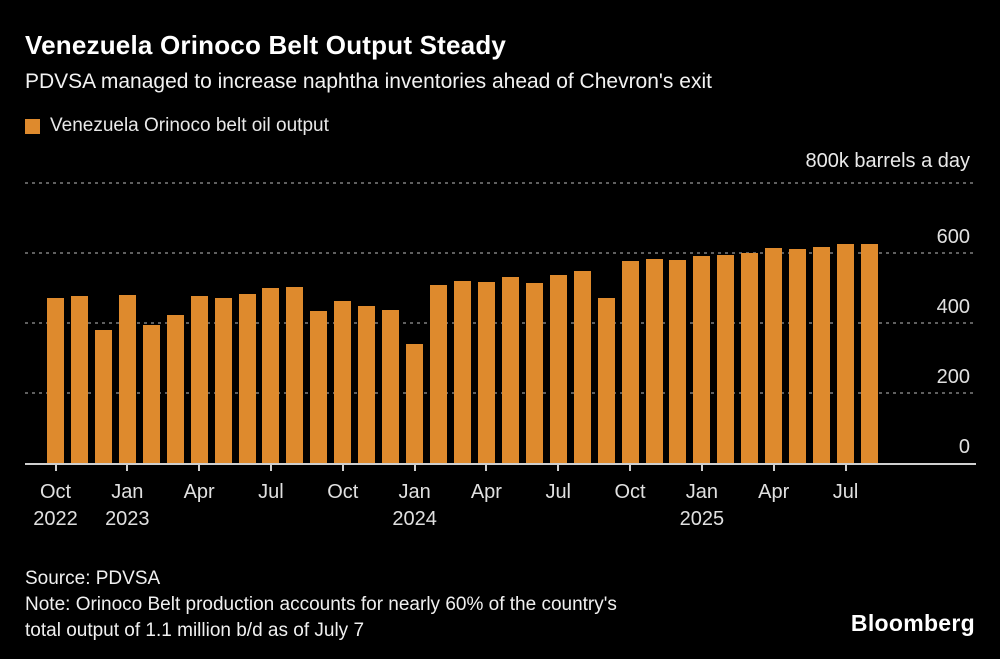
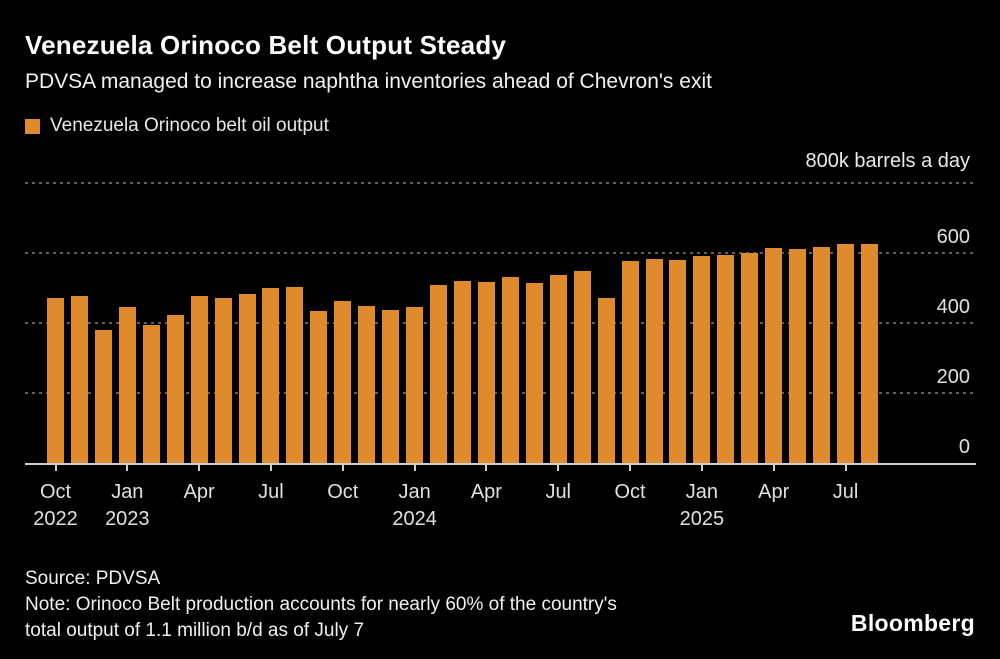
Jan 2023: 480 -> 440
Jan 2024: 340 -> 450
